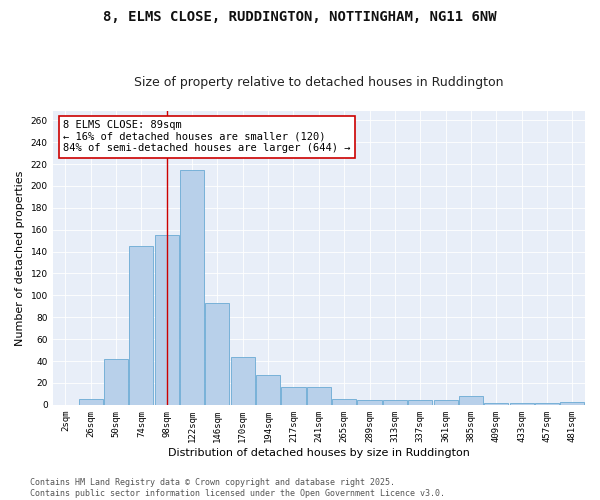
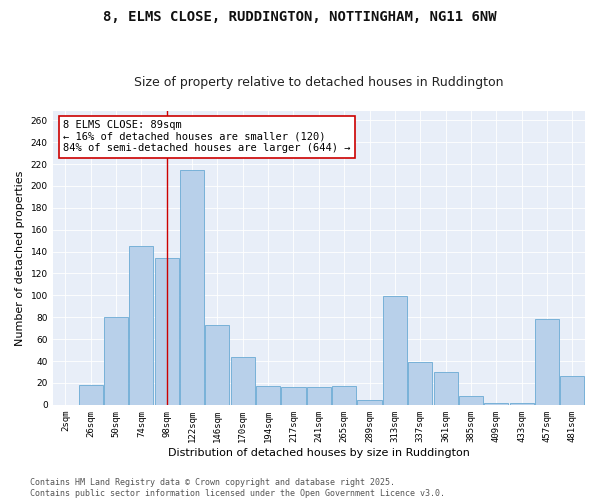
26sqm: 5 -> 18
50sqm: 42 -> 80
98sqm: 155 -> 134
146sqm: 93 -> 73
194sqm: 27 -> 17
265sqm: 5 -> 17
313sqm: 4 -> 99
337sqm: 4 -> 39
361sqm: 4 -> 30
457sqm: 2 -> 78
481sqm: 3 -> 26
